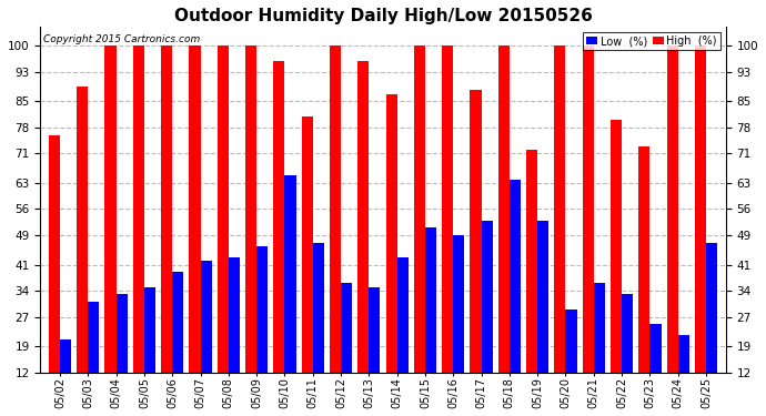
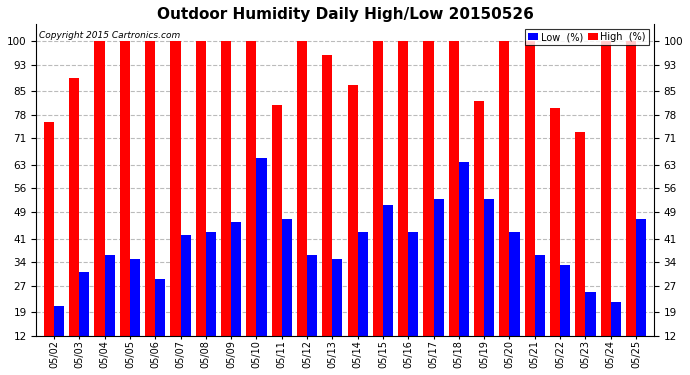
Low (%)/05/04: 33 -> 36
Low (%)/05/06: 39 -> 29
High (%)/05/10: 96 -> 100
Low (%)/05/16: 49 -> 43
High (%)/05/17: 88 -> 100
High (%)/05/19: 72 -> 82
Low (%)/05/20: 29 -> 43
